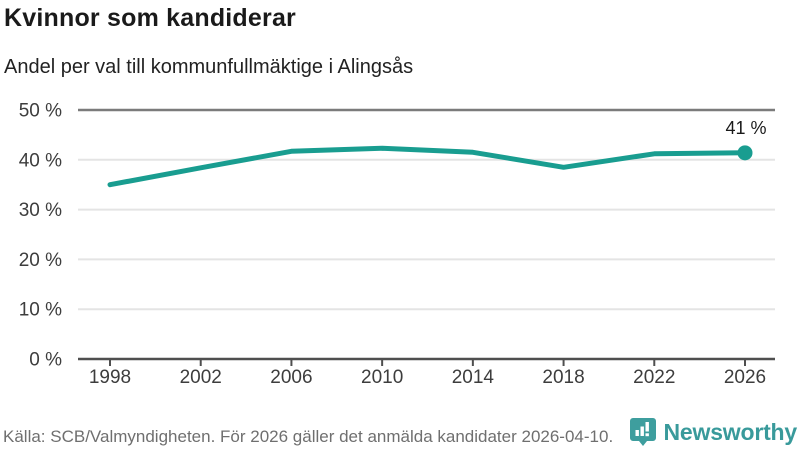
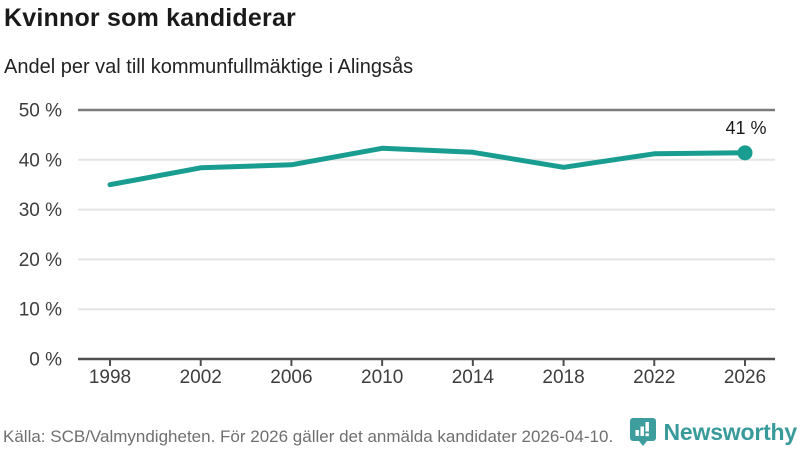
2006: 42% -> 39%
